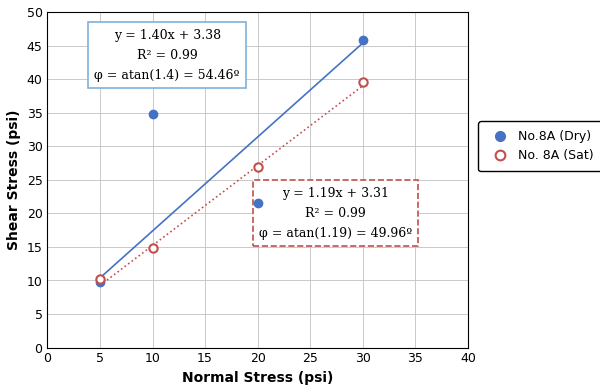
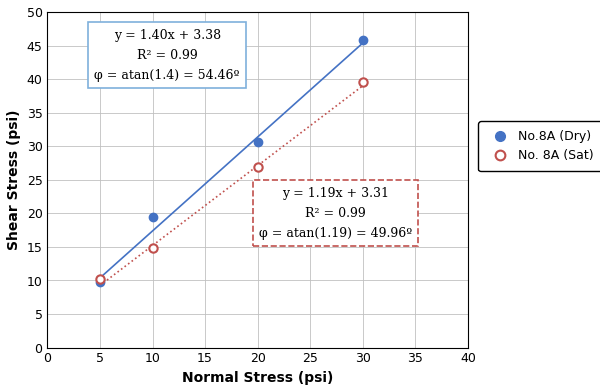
No.8A (Dry)/10: 34.8 -> 19.4
No.8A (Dry)/20: 21.6 -> 30.7
